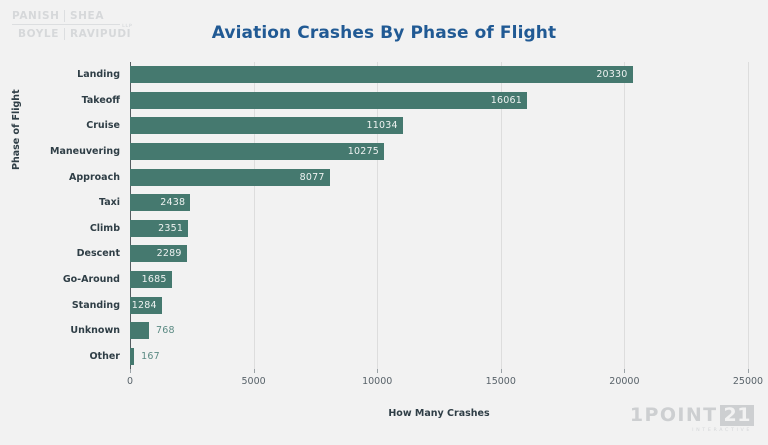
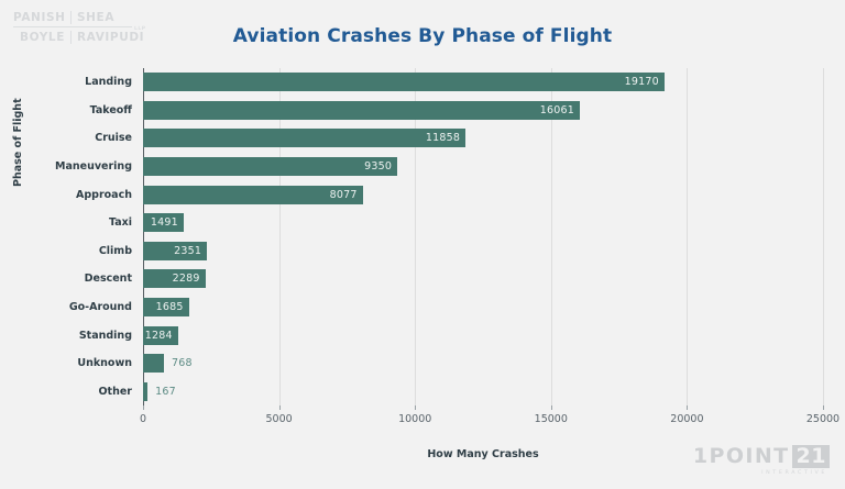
Landing: 20330 -> 19170
Cruise: 11034 -> 11858
Maneuvering: 10275 -> 9350
Taxi: 2438 -> 1491
